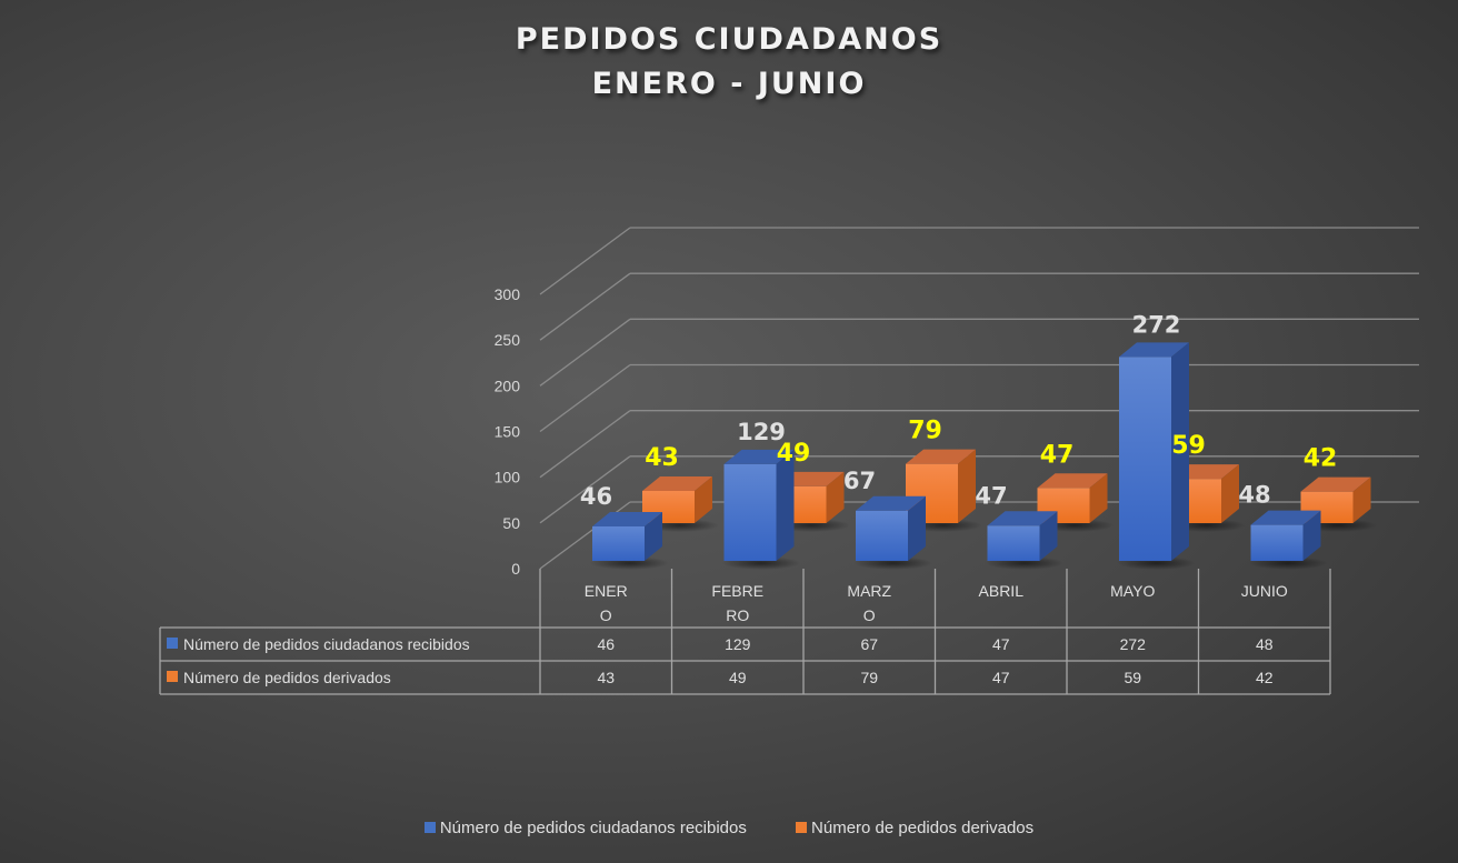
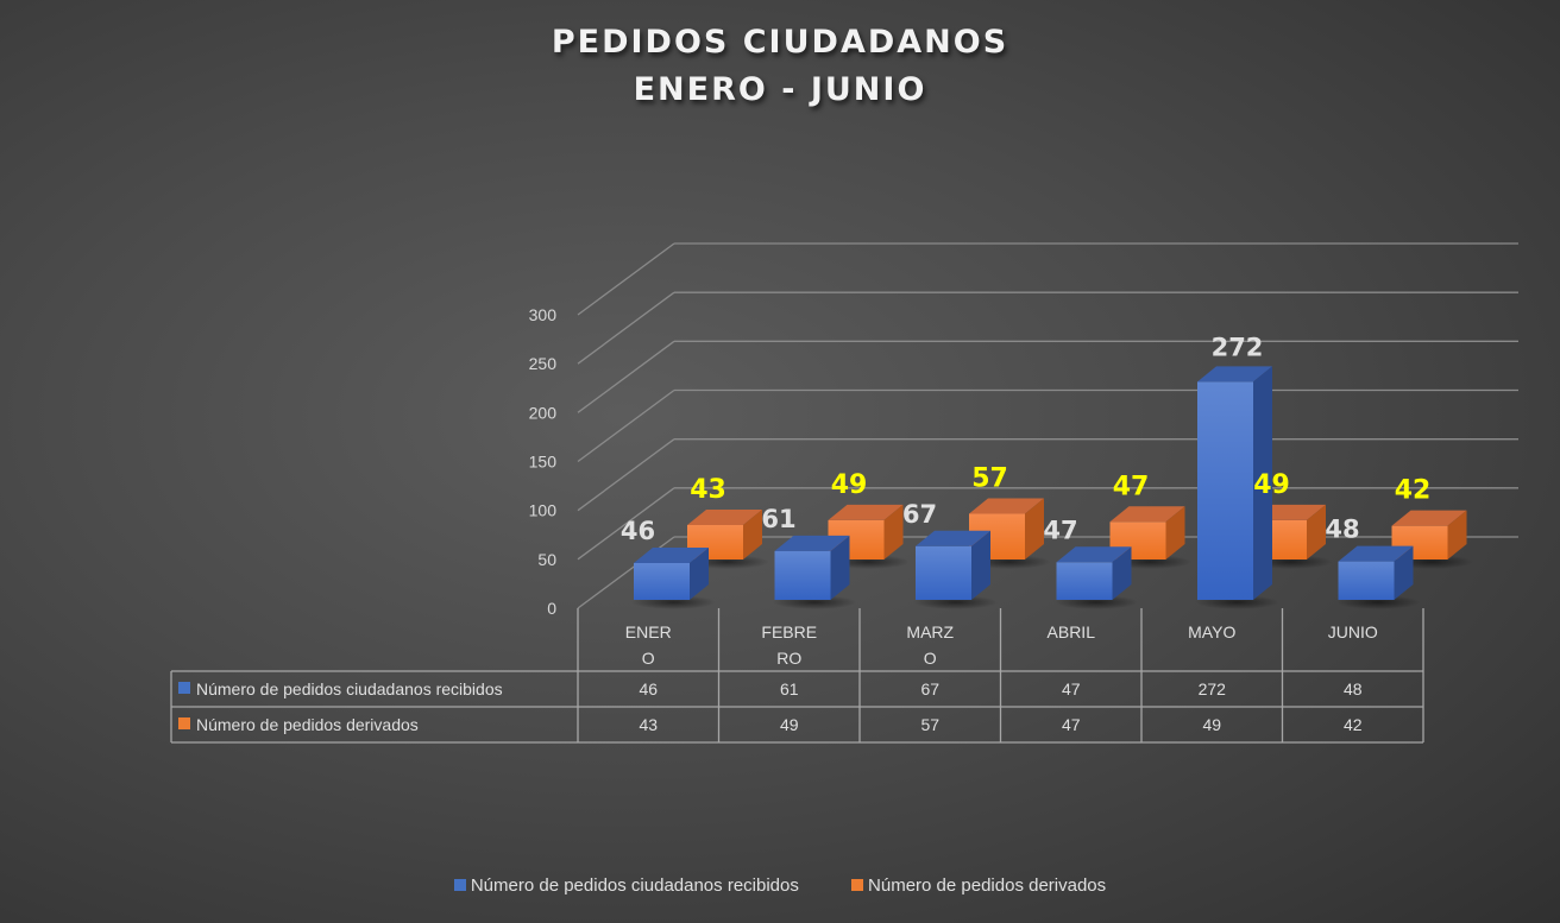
Número de pedidos ciudadanos recibidos/FEBRERO: 129 -> 61
Número de pedidos derivados/MARZO: 79 -> 57
Número de pedidos derivados/MAYO: 59 -> 49
